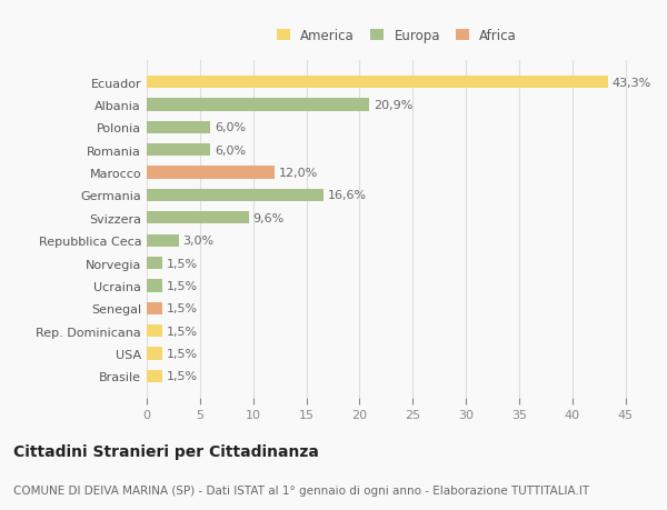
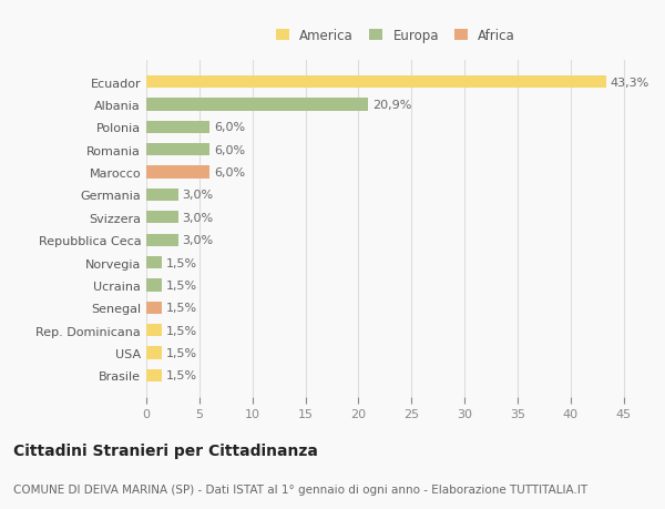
Marocco: 12,0% -> 6,0%
Germania: 16,6% -> 3,0%
Svizzera: 9,6% -> 3,0%
